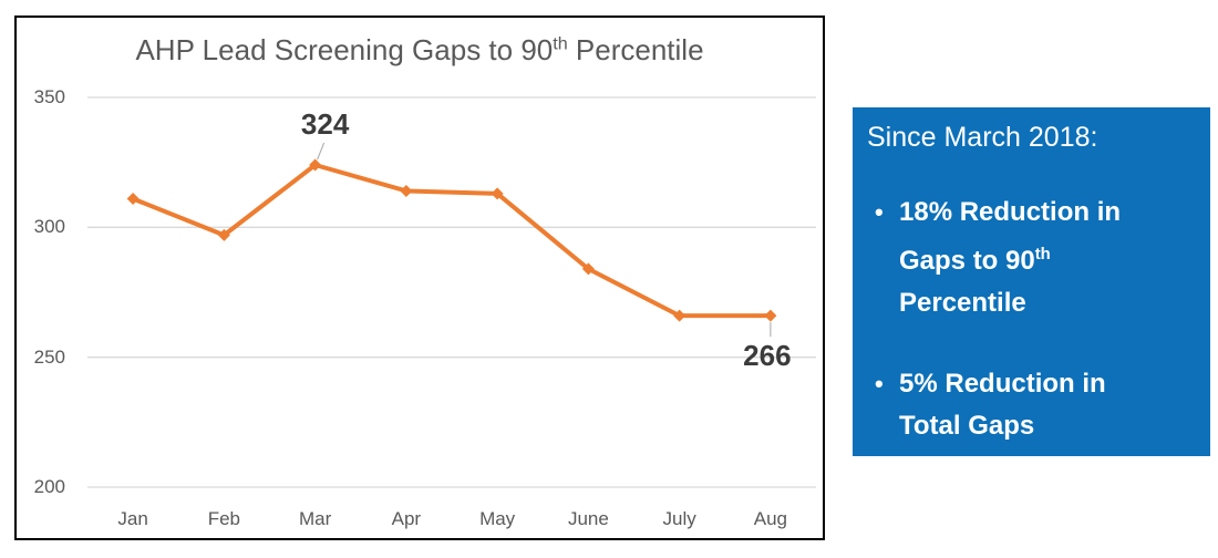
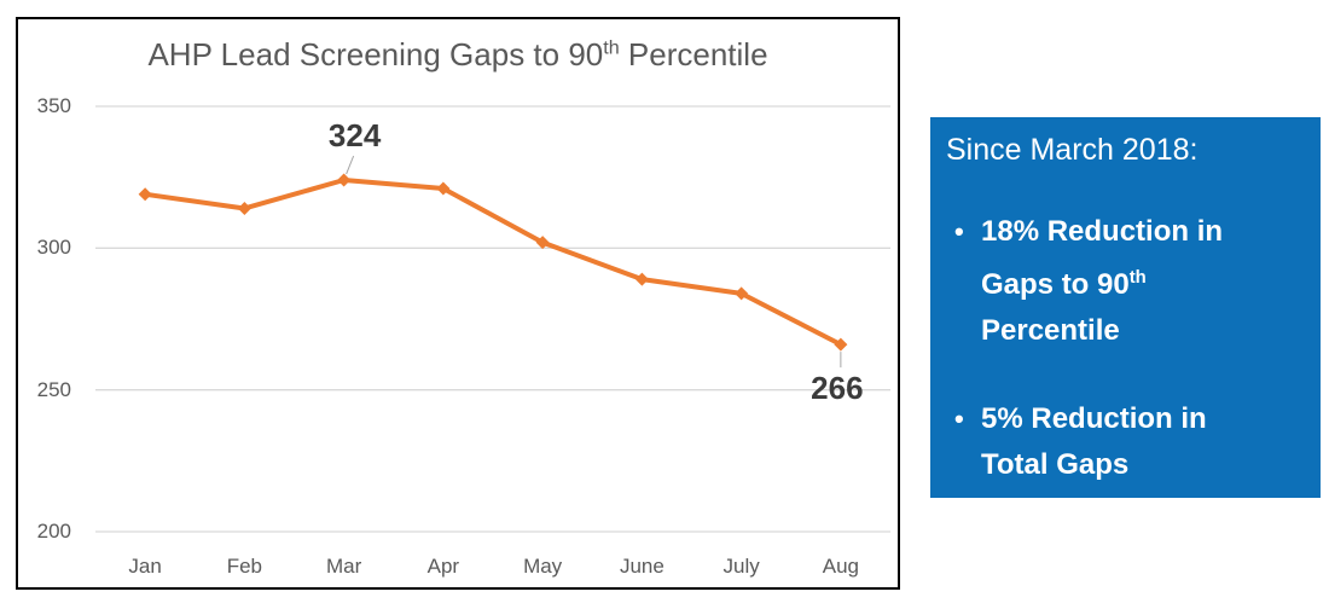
Jan: 311 -> 319
Feb: 297 -> 314
Apr: 314 -> 321
May: 313 -> 302
June: 284 -> 289
July: 266 -> 284
